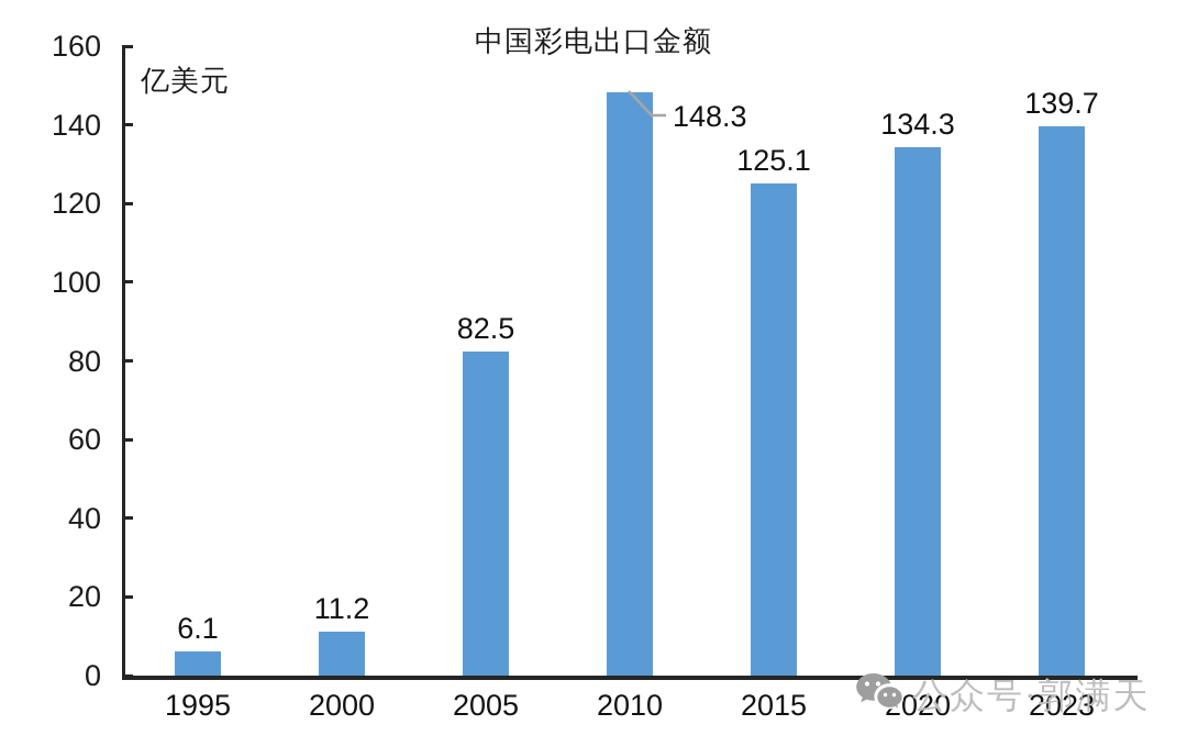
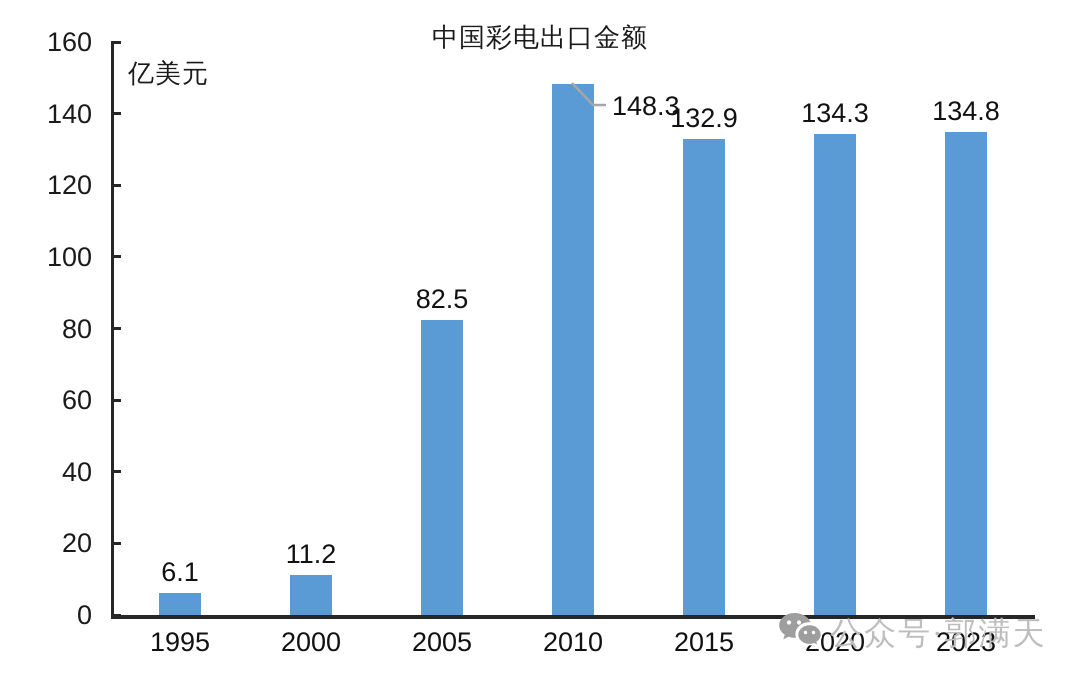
2015: 125.1 -> 132.9
2023: 139.7 -> 134.8
